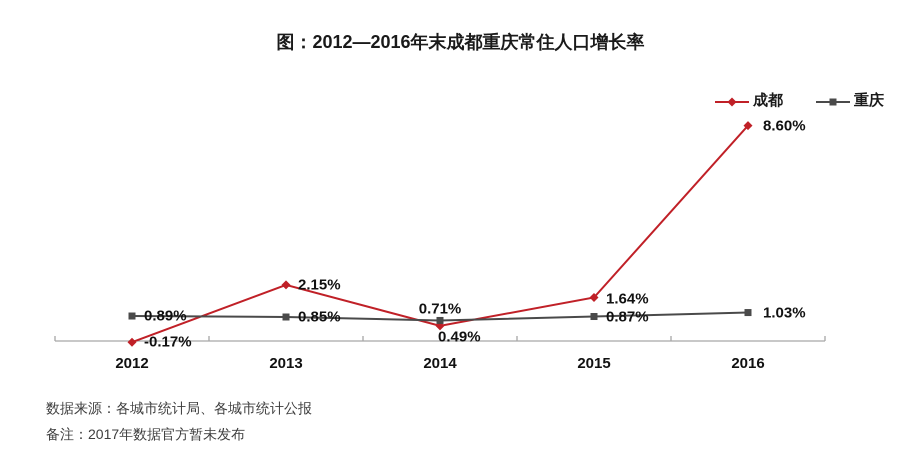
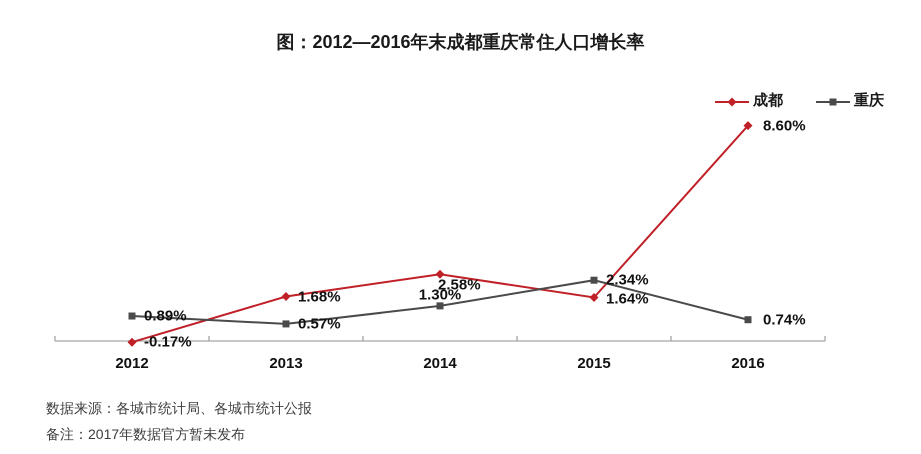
成都/2013: 2.15% -> 1.68%
重庆/2013: 0.85% -> 0.57%
成都/2014: 0.49% -> 2.58%
重庆/2014: 0.71% -> 1.30%
重庆/2015: 0.87% -> 2.34%
重庆/2016: 1.03% -> 0.74%
